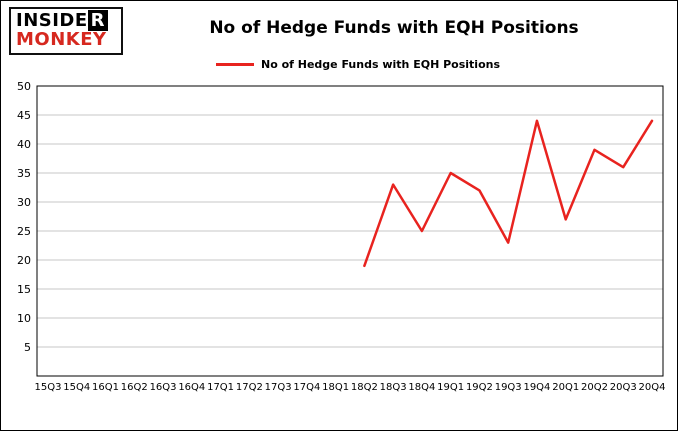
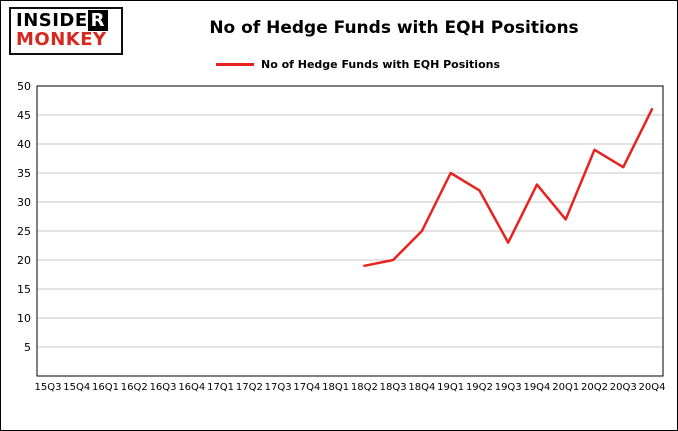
18Q3: 33 -> 20
19Q4: 44 -> 33
20Q4: 44 -> 46
